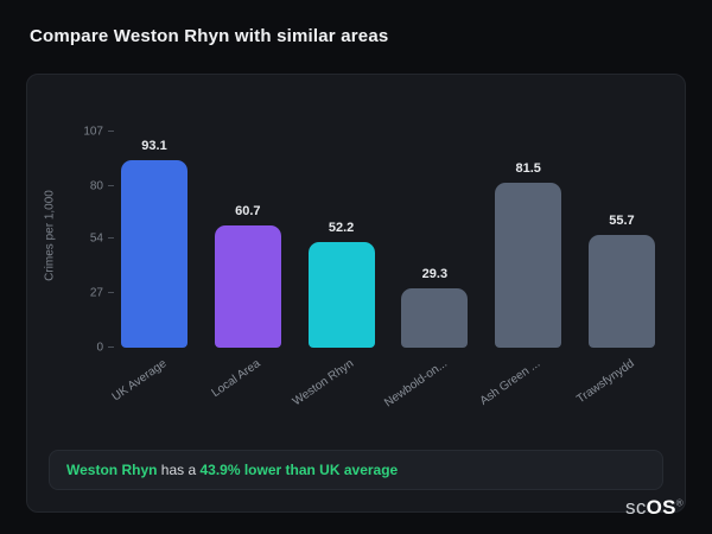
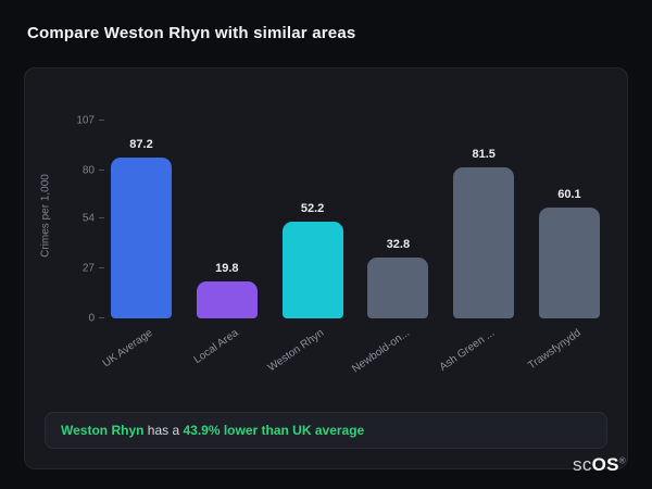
UK Average: 93.1 -> 87.2
Local Area: 60.7 -> 19.8
Newbold-on...: 29.3 -> 32.8
Trawsfynydd: 55.7 -> 60.1
